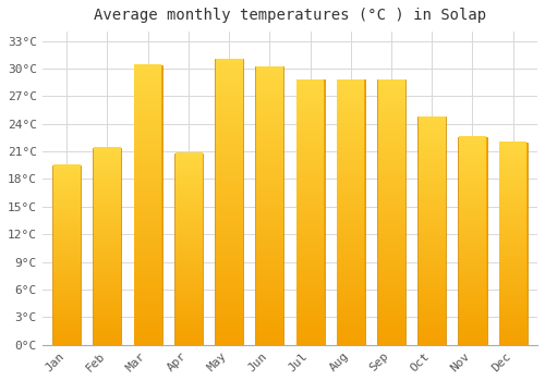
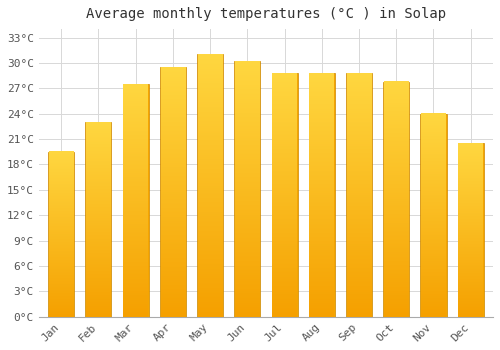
Feb: 21.4°C -> 23.0°C
Mar: 30.4°C -> 27.5°C
Apr: 20.8°C -> 29.5°C
Oct: 24.8°C -> 27.8°C
Nov: 22.6°C -> 24.0°C
Dec: 22.0°C -> 20.5°C
